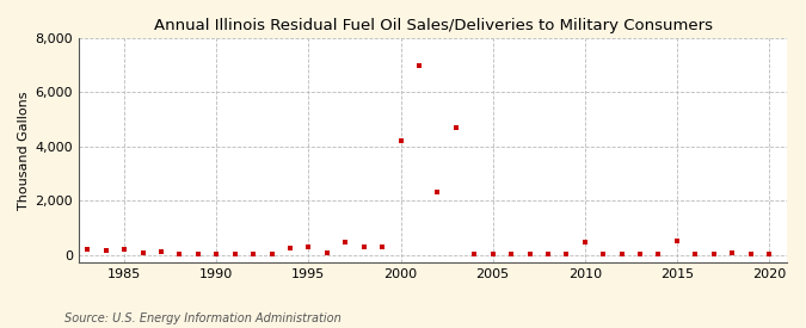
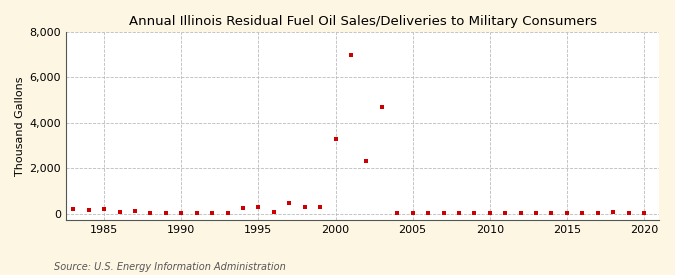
2000: 4,200 -> 3,300
2010: 450 -> 10
2015: 500 -> 10
